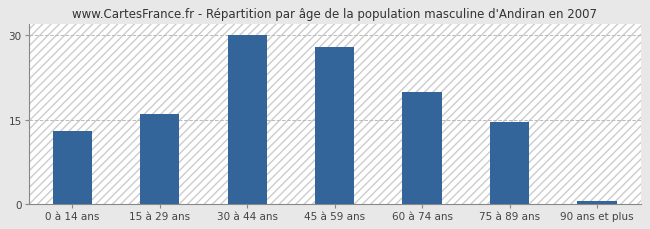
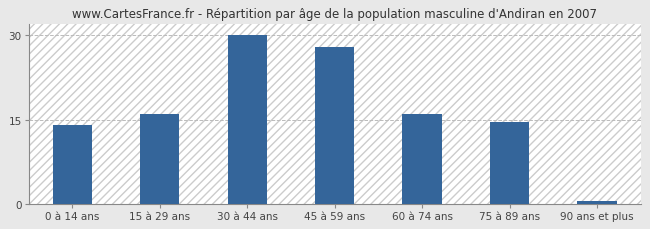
0 à 14 ans: 13.0 -> 14.0
60 à 74 ans: 20.0 -> 16.0
